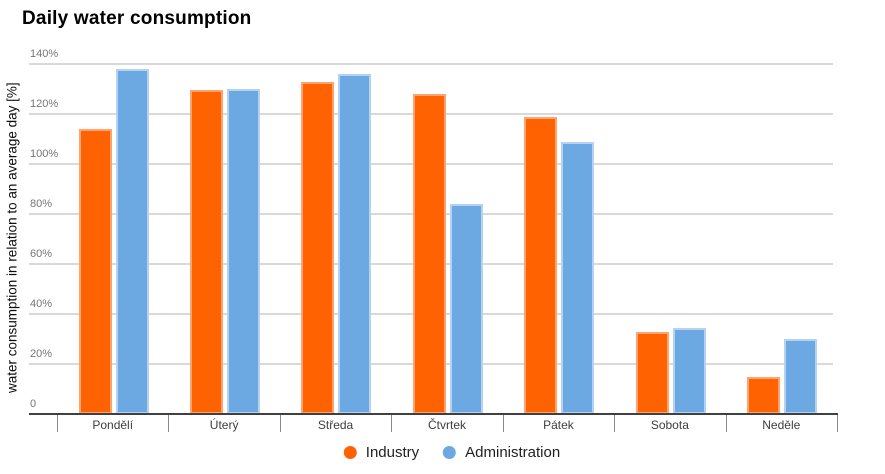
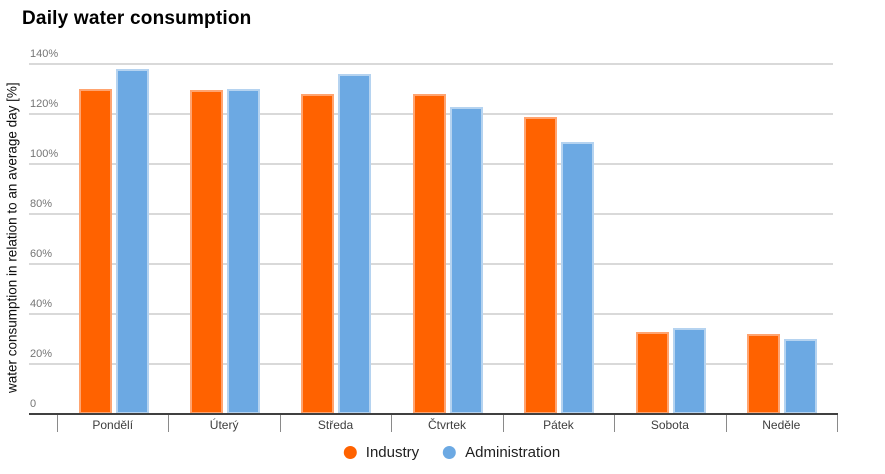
Industry/Pondělí: 114% -> 130%
Industry/Středa: 133% -> 128%
Administration/Čtvrtek: 84% -> 123%
Industry/Neděle: 15% -> 32%
